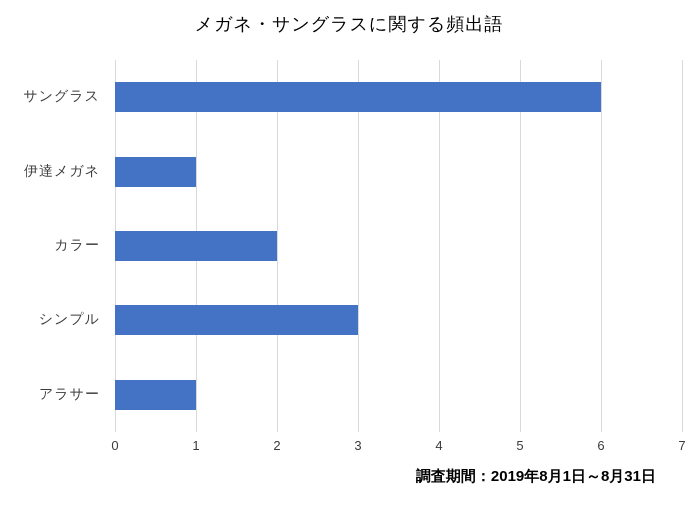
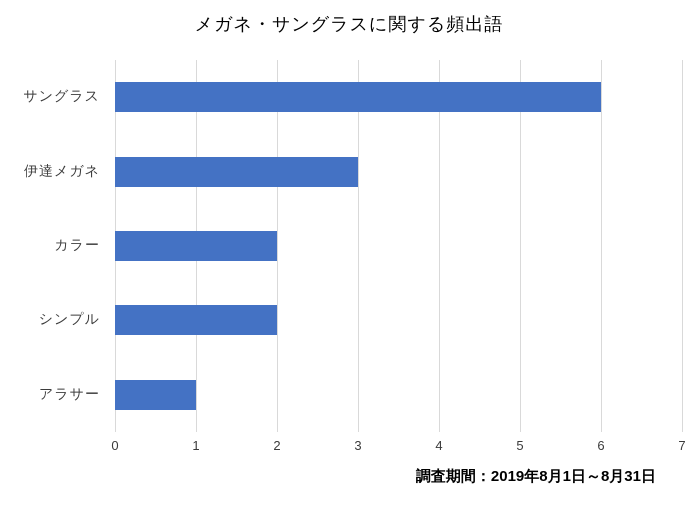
伊達メガネ: 1 -> 3
シンプル: 3 -> 2
